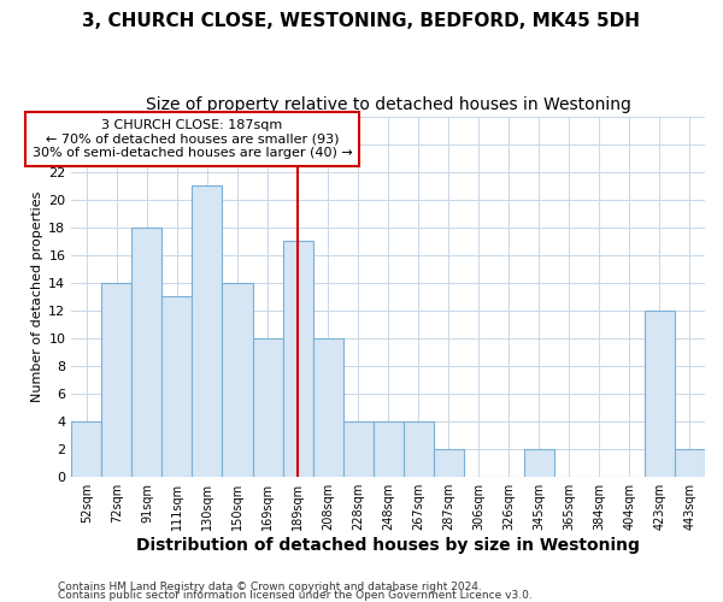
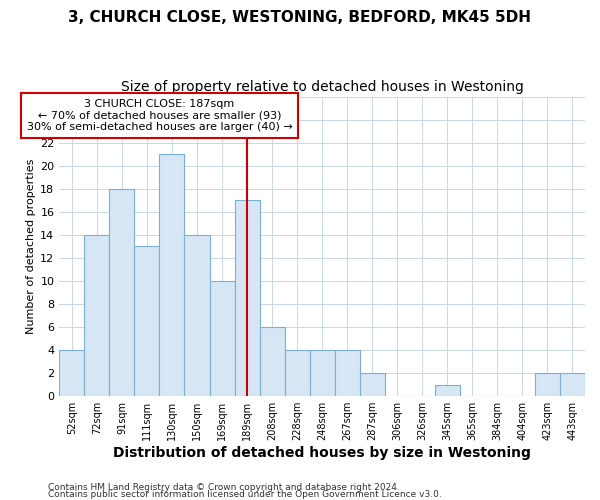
208sqm: 10 -> 6
345sqm: 2 -> 1
423sqm: 12 -> 2
